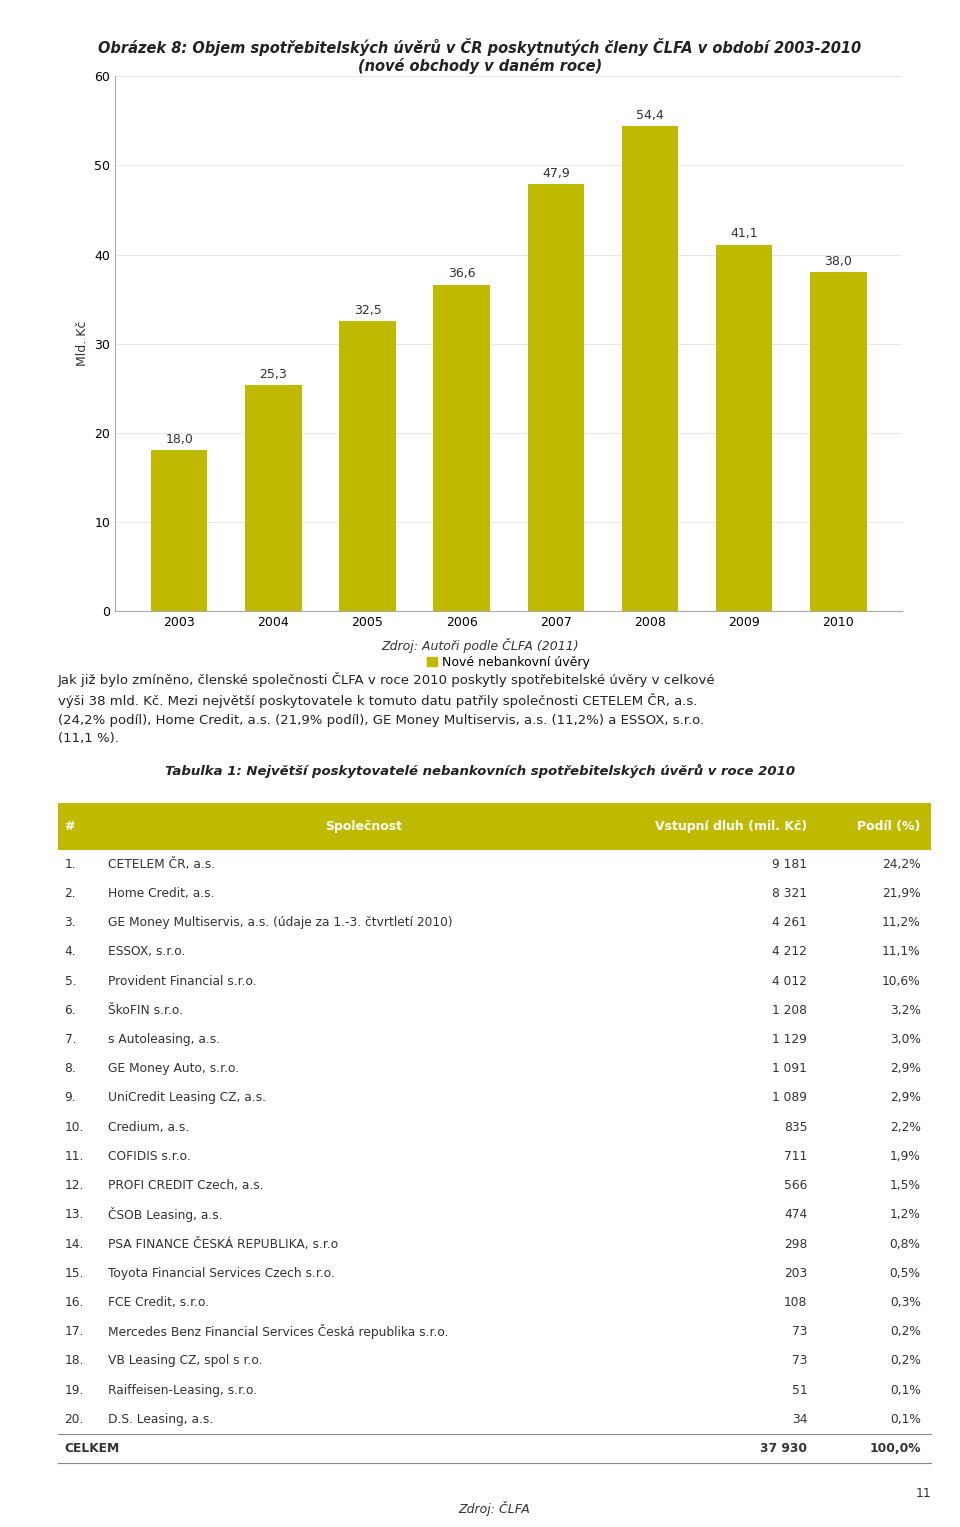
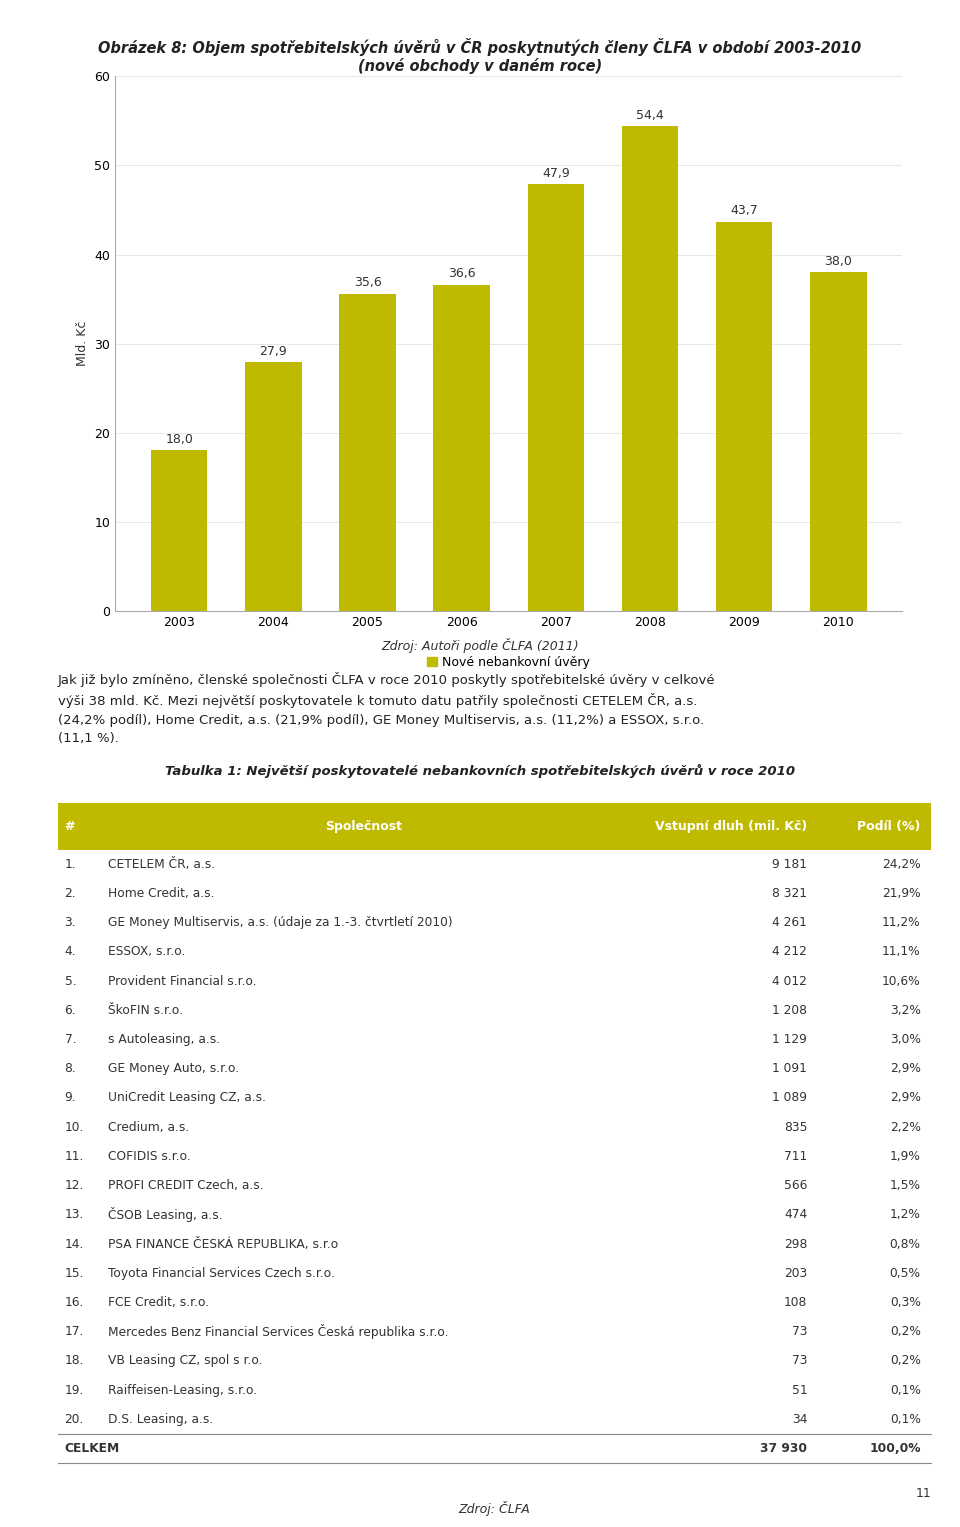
2004: 25,3 -> 27,9
2005: 32,5 -> 35,6
2009: 41,1 -> 43,7
